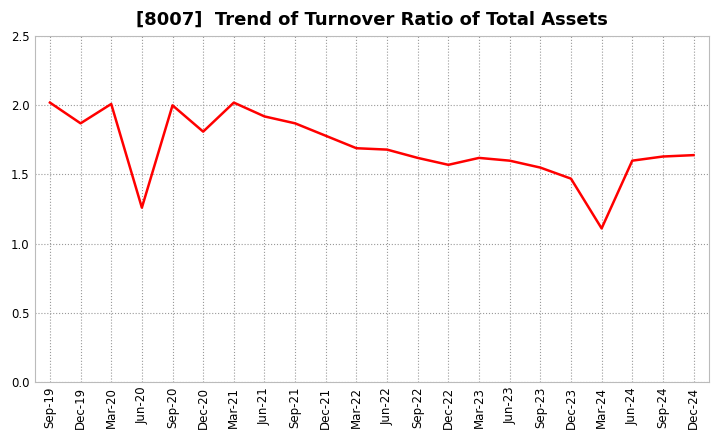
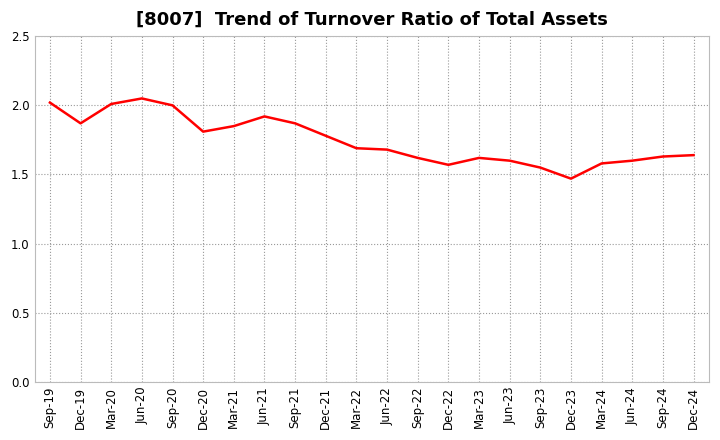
Jun-20: 1.26 -> 2.05
Mar-21: 2.02 -> 1.85
Mar-24: 1.11 -> 1.58
